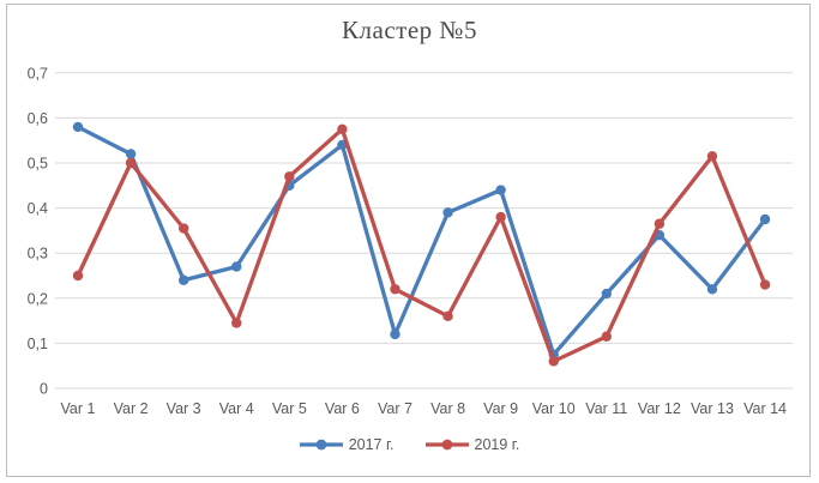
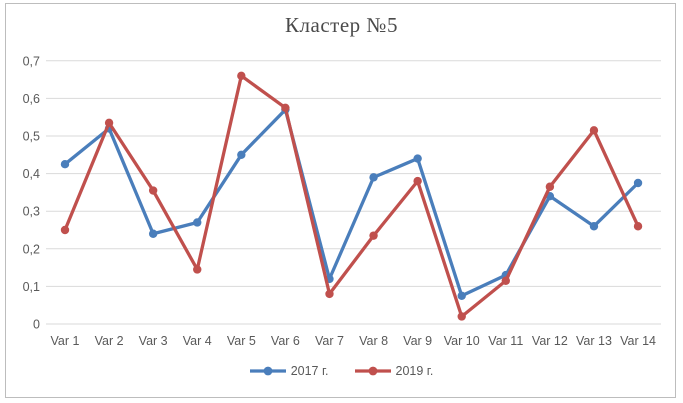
2017 г./Var 1: 0,58 -> 0,42
2019 г./Var 2: 0,50 -> 0,54
2019 г./Var 5: 0,47 -> 0,66
2017 г./Var 6: 0,54 -> 0,57
2019 г./Var 7: 0,22 -> 0,08
2019 г./Var 8: 0,16 -> 0,23
2019 г./Var 10: 0,06 -> 0,02
2017 г./Var 11: 0,21 -> 0,13
2017 г./Var 13: 0,22 -> 0,26
2019 г./Var 14: 0,23 -> 0,26
